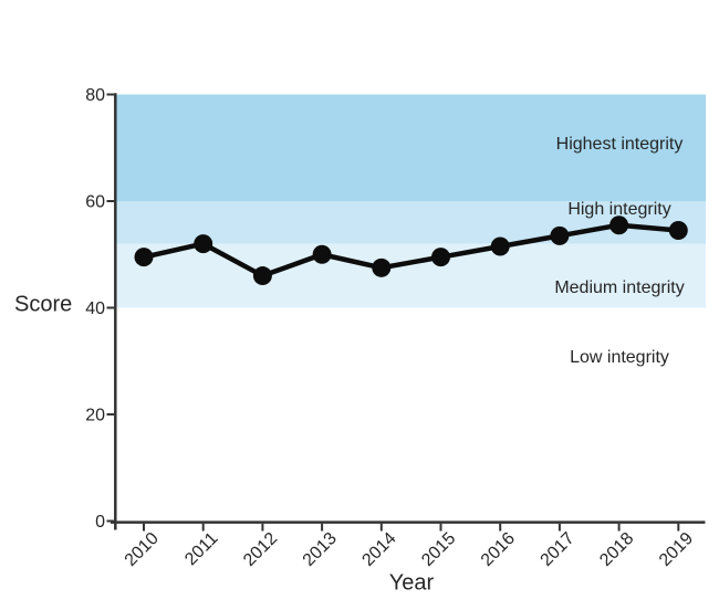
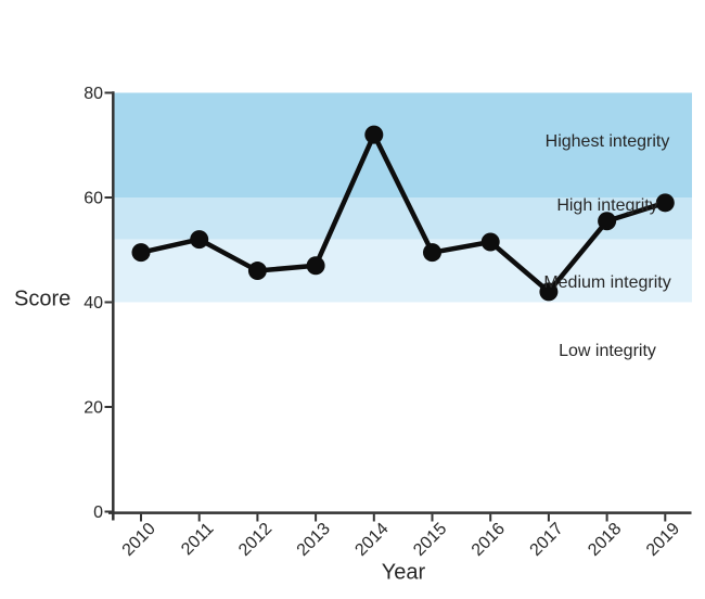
2013: 50 -> 47
2014: 48 -> 72
2017: 54 -> 42
2019: 54 -> 59
